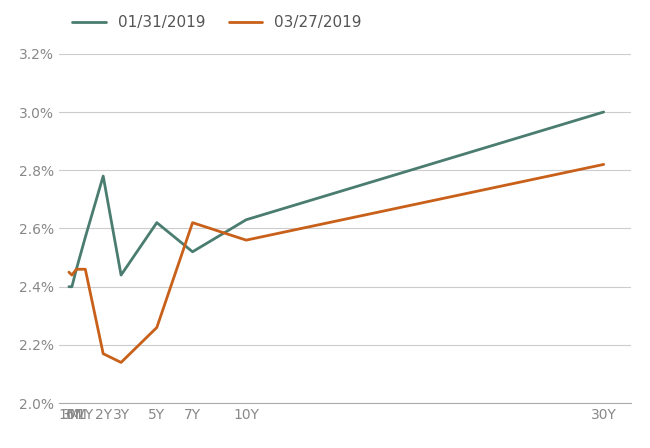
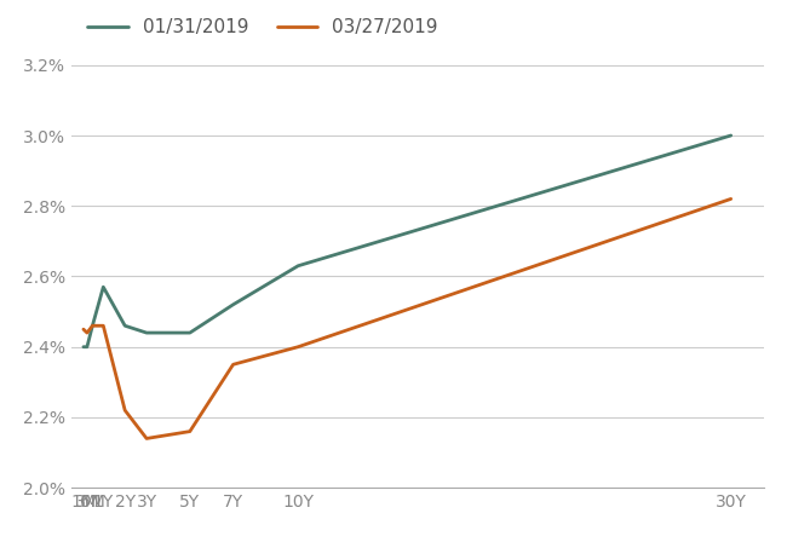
01/31/2019/2Y: 2.78% -> 2.46%
03/27/2019/2Y: 2.17% -> 2.22%
01/31/2019/5Y: 2.62% -> 2.44%
03/27/2019/5Y: 2.26% -> 2.16%
03/27/2019/7Y: 2.62% -> 2.35%
03/27/2019/10Y: 2.56% -> 2.40%
